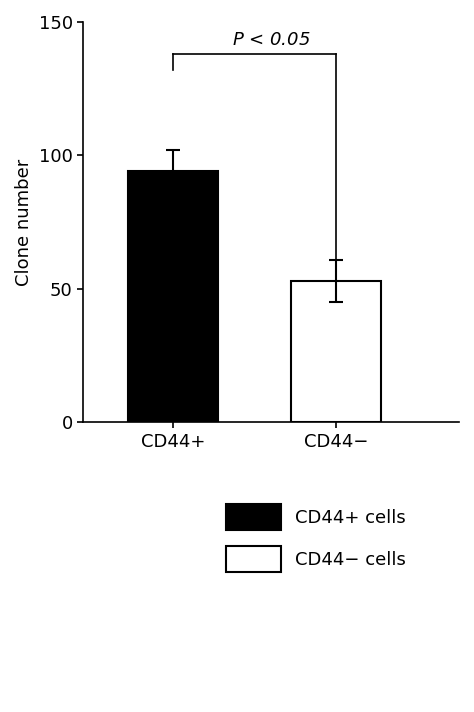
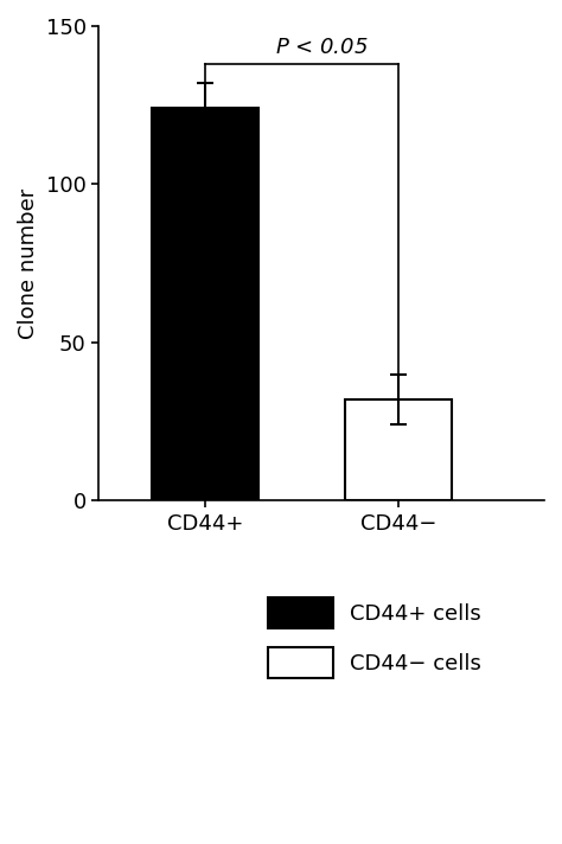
CD44+: 94 -> 124
CD44−: 53 -> 32
